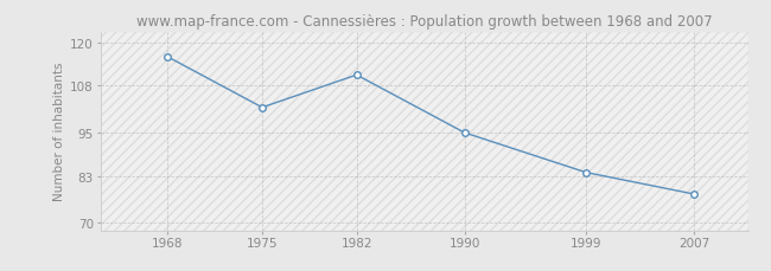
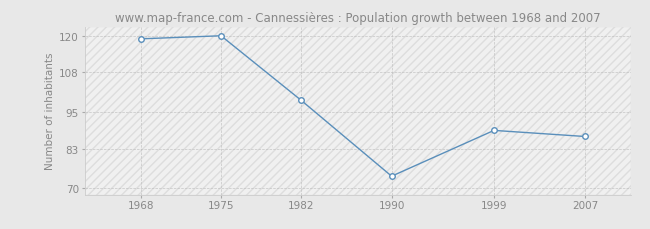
1968: 116 -> 119
1975: 102 -> 120
1982: 111 -> 99
1990: 95 -> 74
1999: 84 -> 89
2007: 78 -> 87
